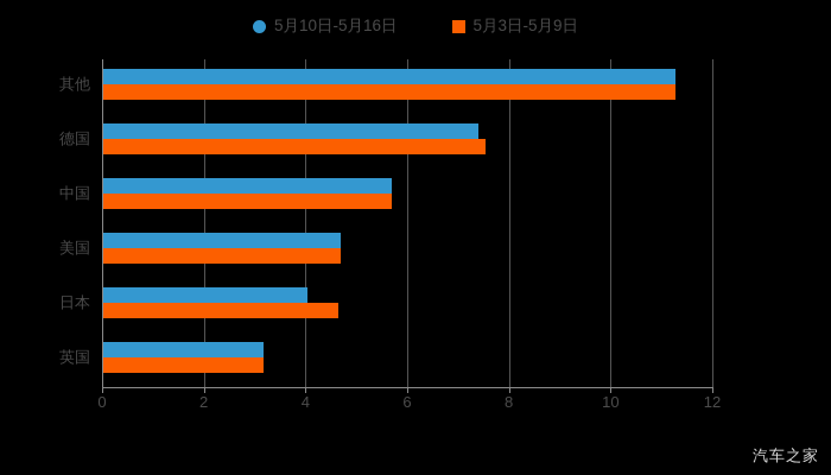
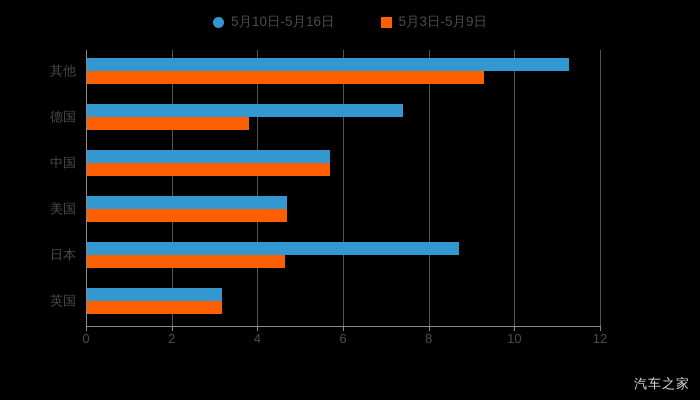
5月3日-5月9日/其他: 11.3 -> 9.3
5月3日-5月9日/德国: 7.5 -> 3.8
5月10日-5月16日/日本: 4.0 -> 8.7
